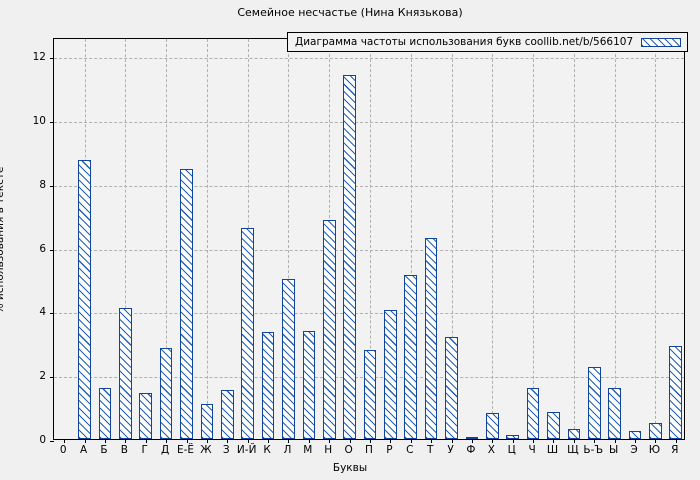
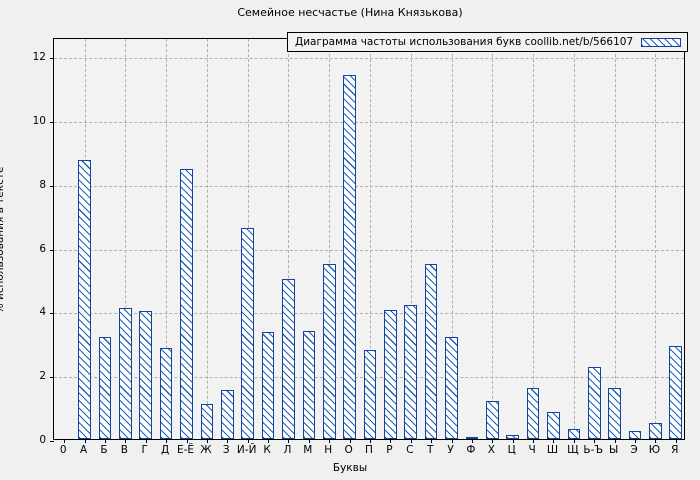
Б: 1.6 -> 3.2
Г: 1.4 -> 4.0
Н: 6.8 -> 5.5
С: 5.2 -> 4.2
Т: 6.3 -> 5.5
Х: 0.8 -> 1.2
